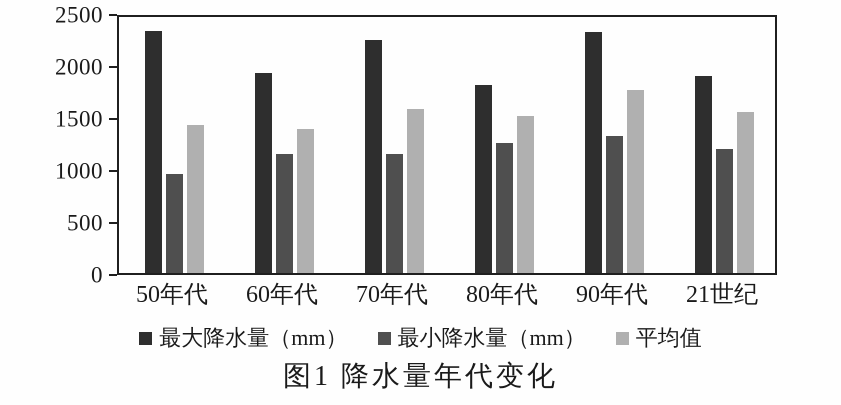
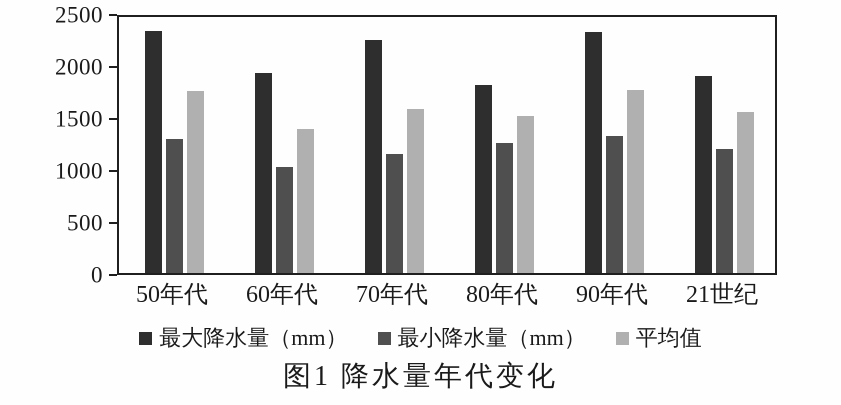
最小降水量（mm）/50年代: 970 -> 1310
平均值/50年代: 1450 -> 1780
最小降水量（mm）/60年代: 1160 -> 1040
